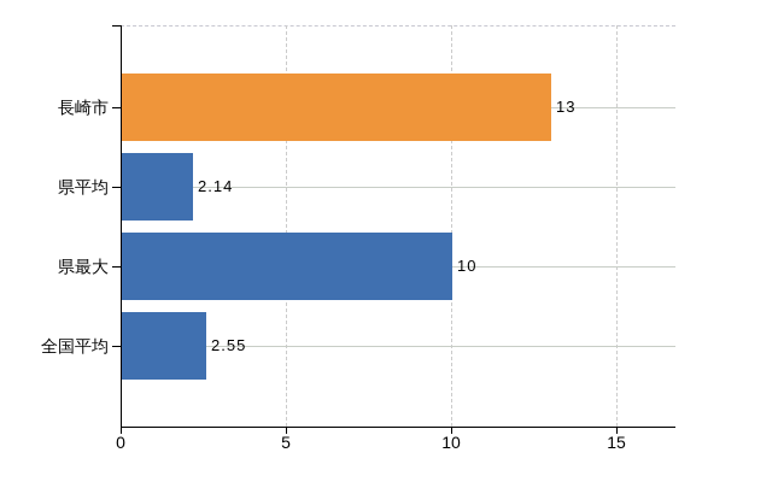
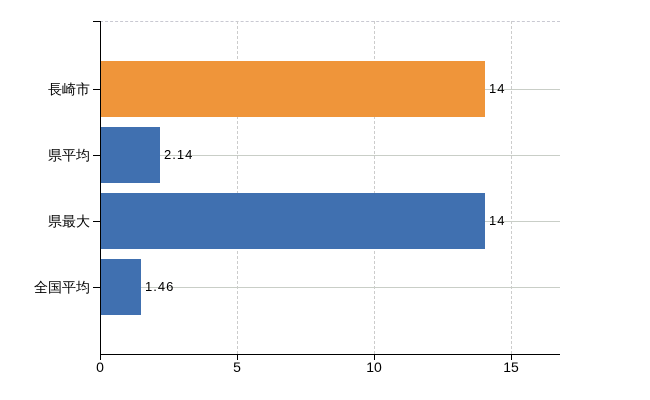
長崎市: 13 -> 14
県最大: 10 -> 14
全国平均: 2.55 -> 1.46
